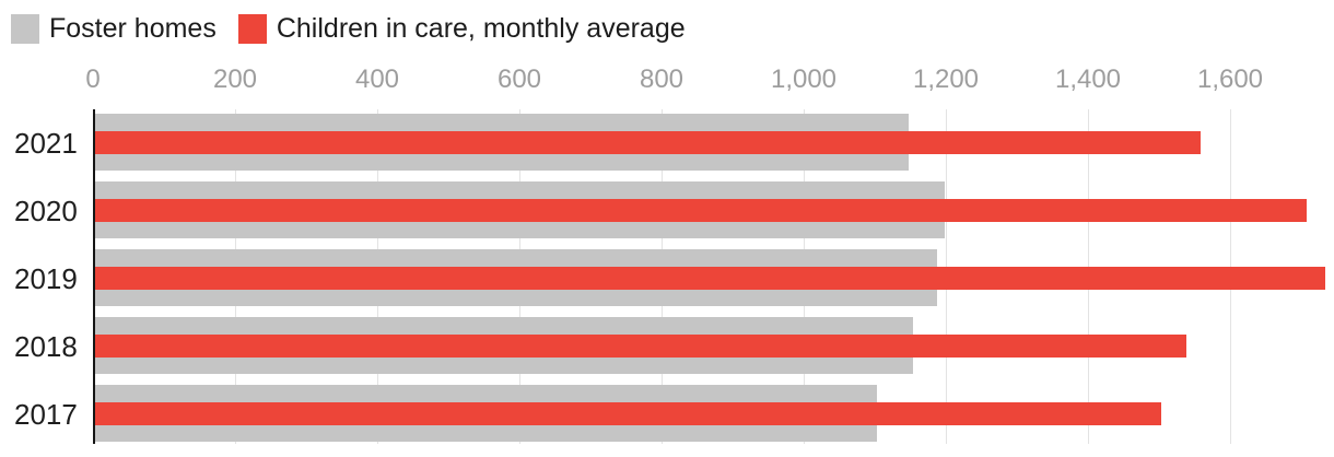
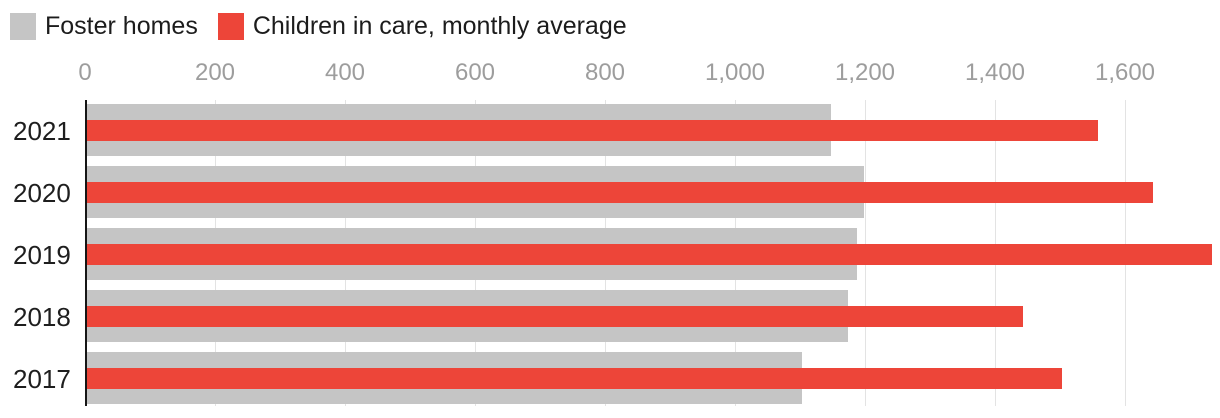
Children in care, monthly average/2020: 1700 -> 1640
Foster homes/2018: 1150 -> 1170
Children in care, monthly average/2018: 1540 -> 1440
